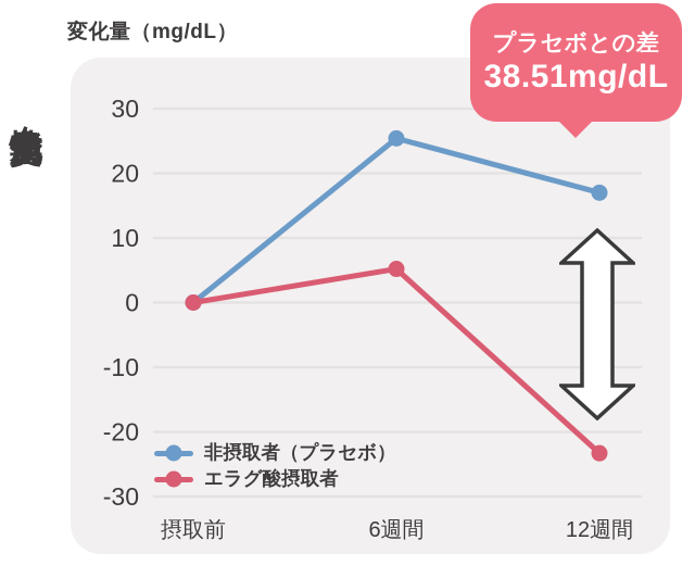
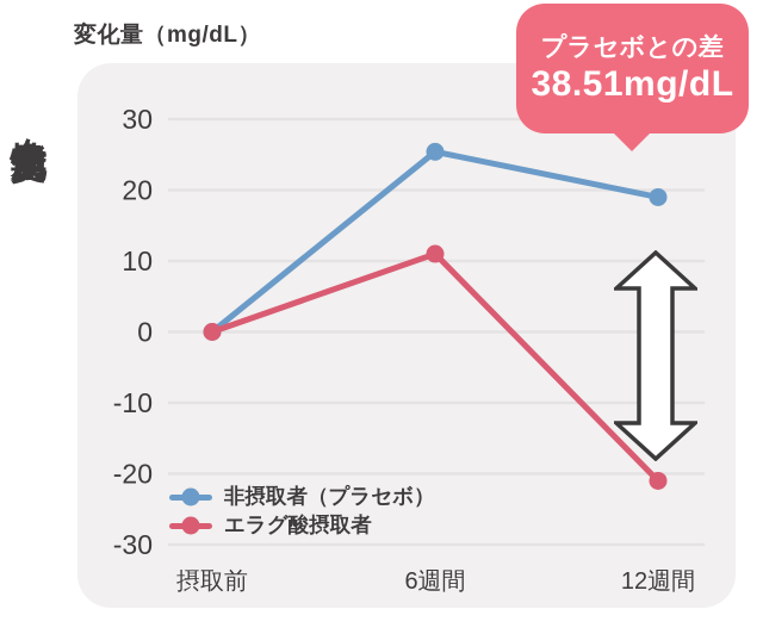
エラグ酸摂取者/6週間: 5 -> 11
非摂取者（プラセボ）/12週間: 17 -> 19
エラグ酸摂取者/12週間: -23 -> -21
